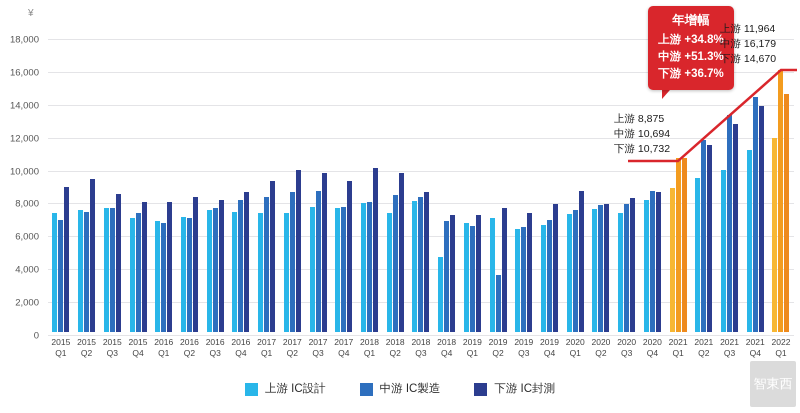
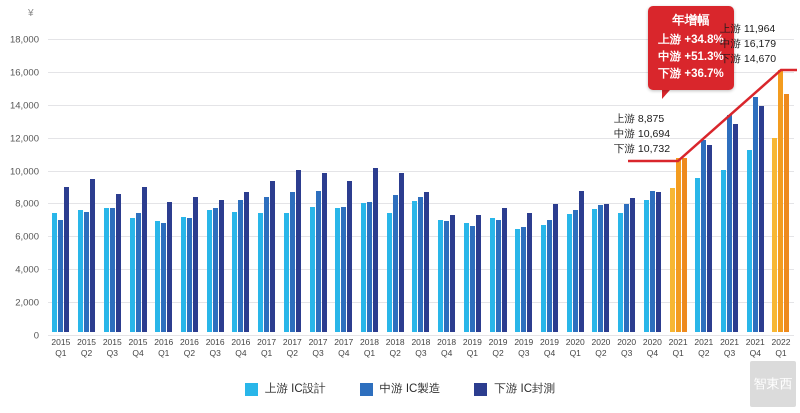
下游 IC封測/2015 Q4: 8000 -> 8900
上游 IC設計/2018 Q4: 4600 -> 6900
中游 IC製造/2019 Q2: 3500 -> 6900
